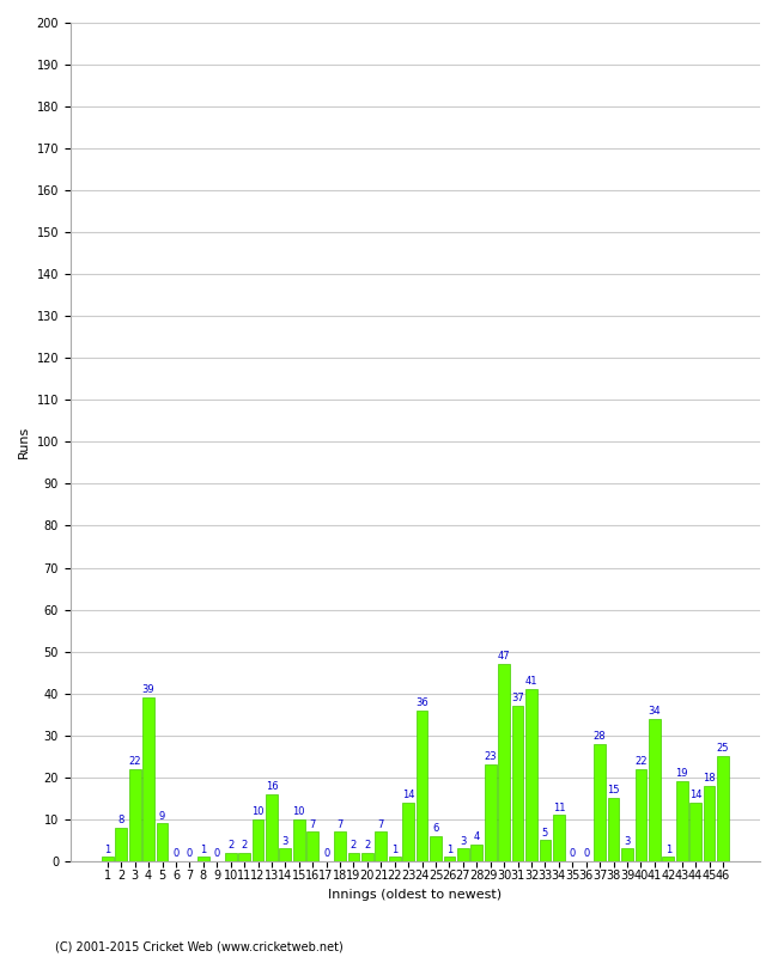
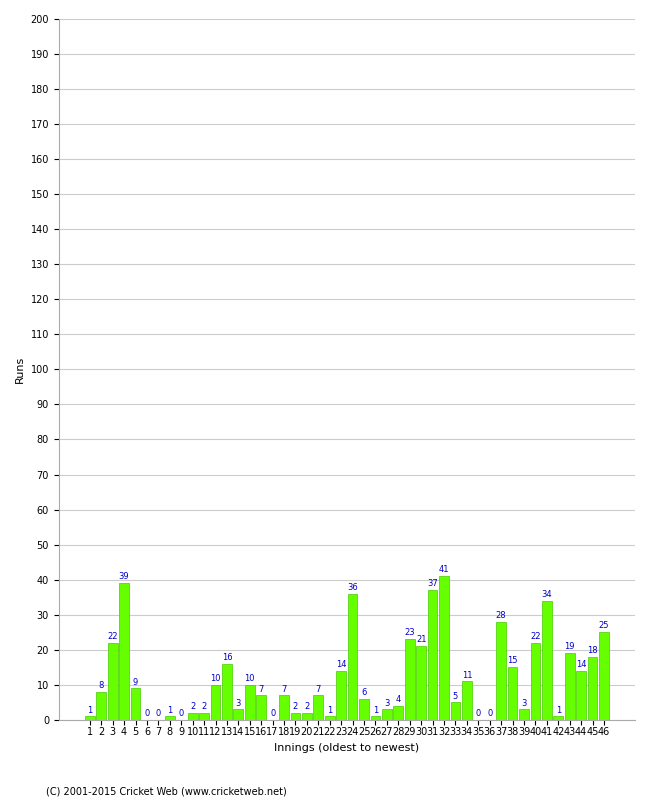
30: 47 -> 21
